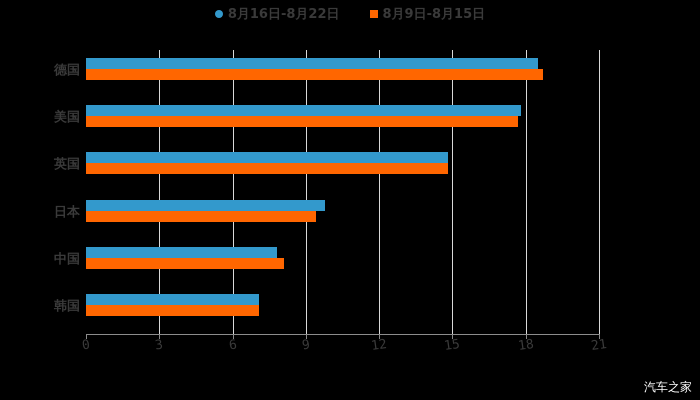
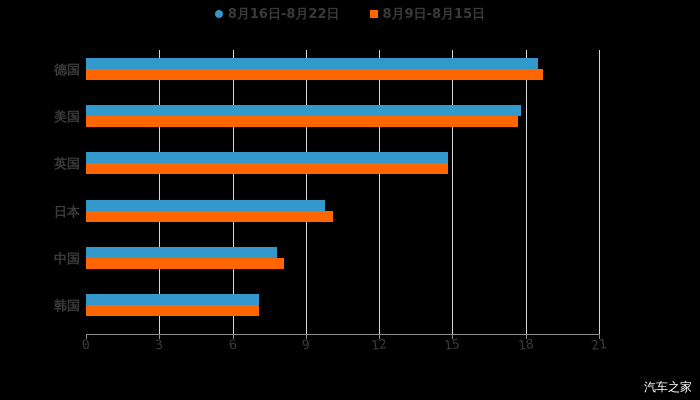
8月9日-8月15日/日本: 9.4 -> 10.1
